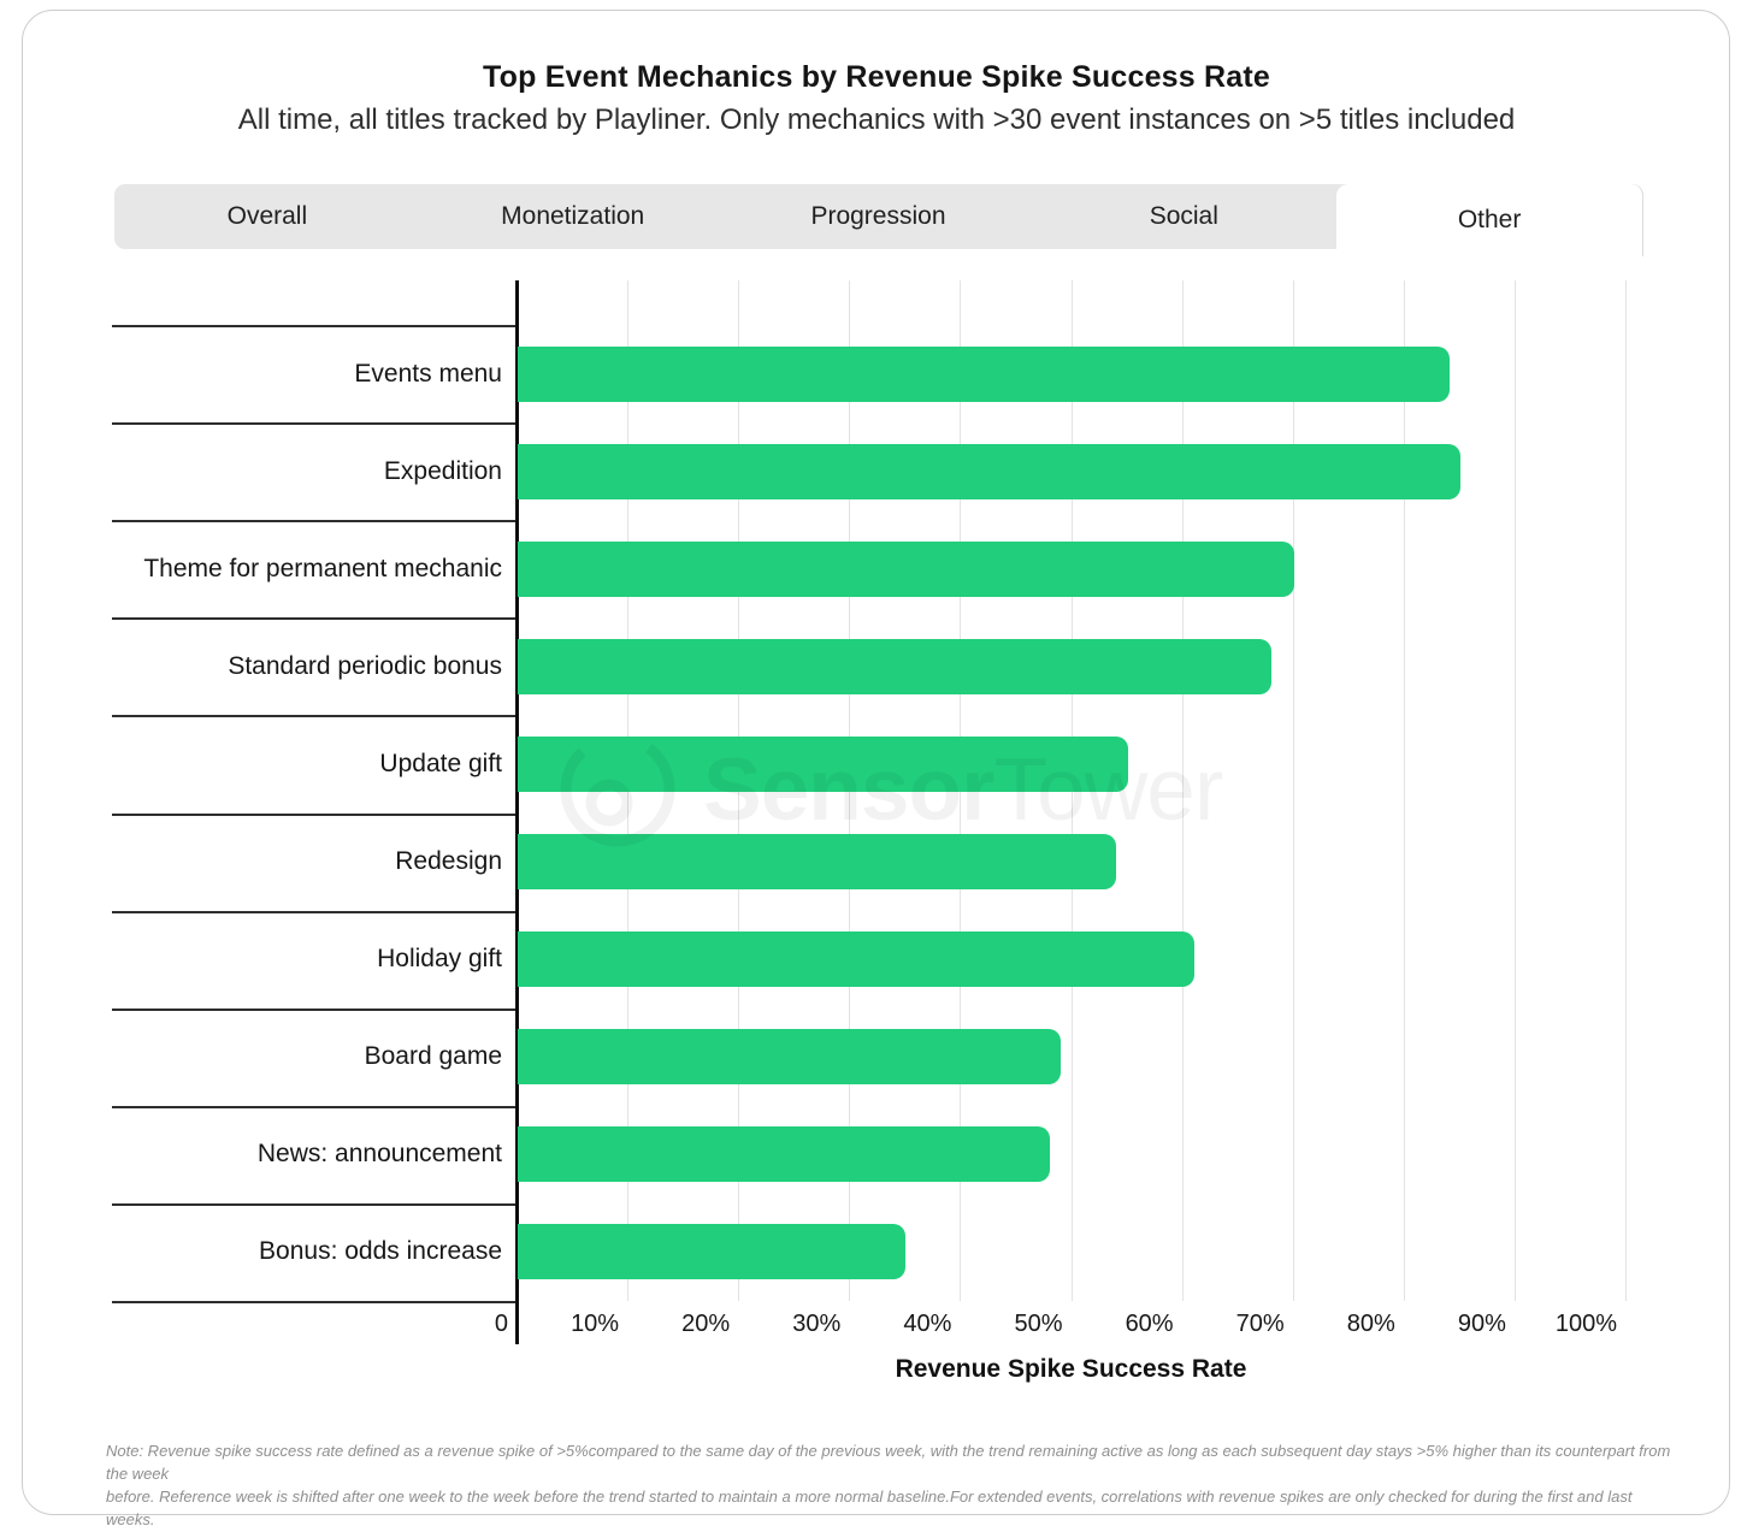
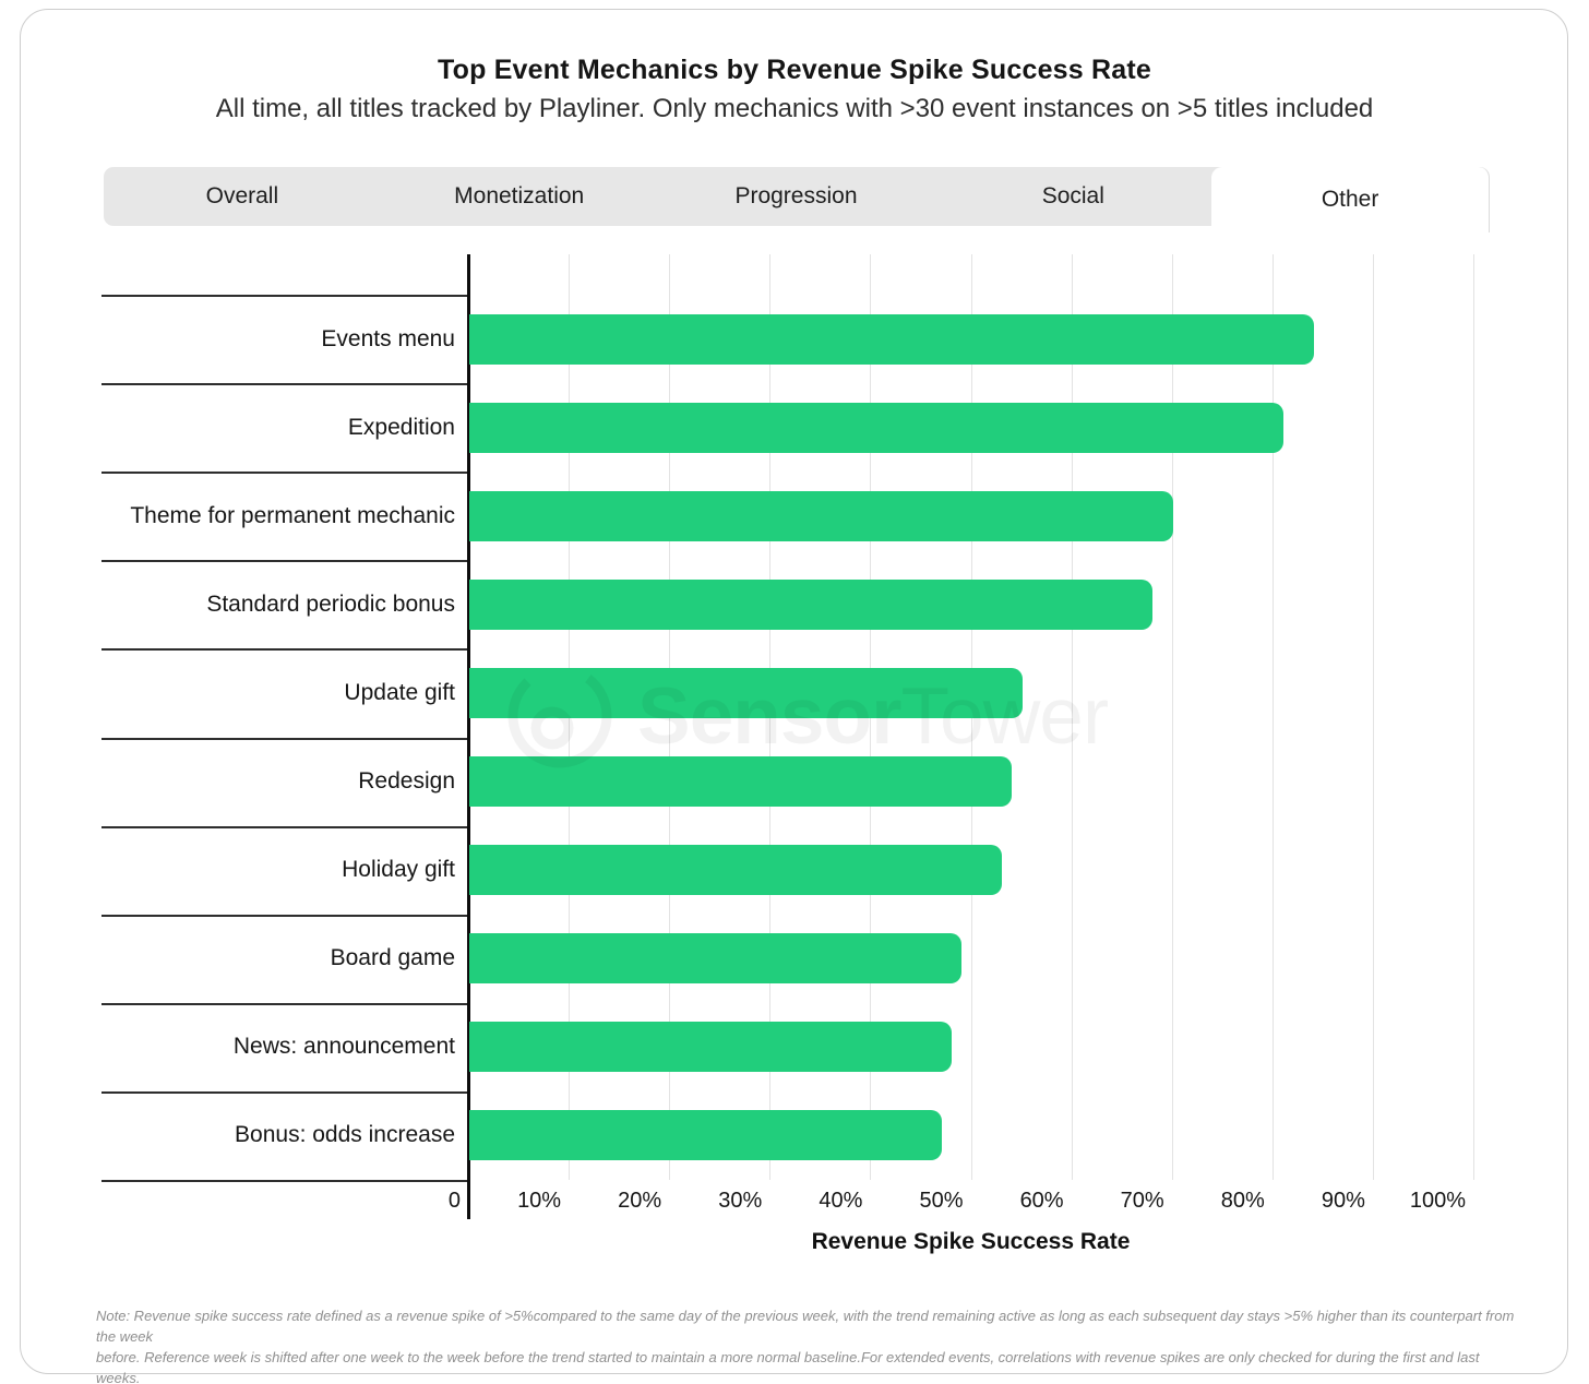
Expedition: 85% -> 81%
Holiday gift: 61% -> 53%
Bonus: odds increase: 35% -> 47%
